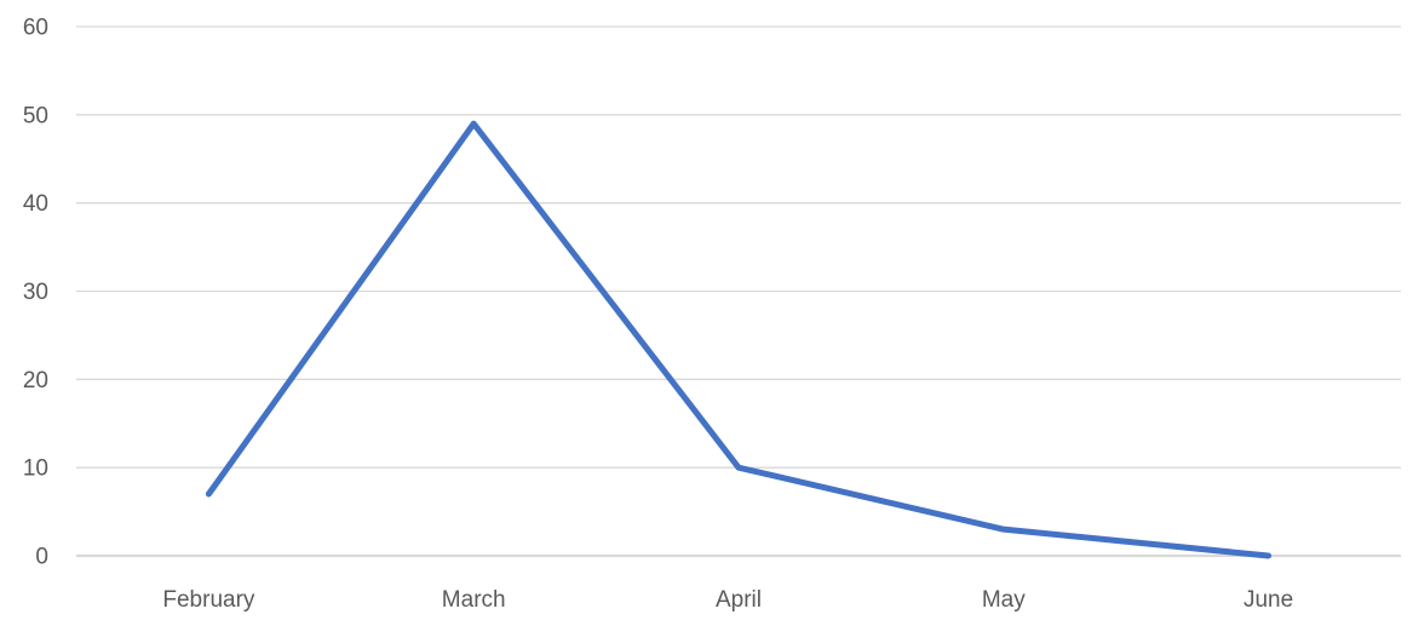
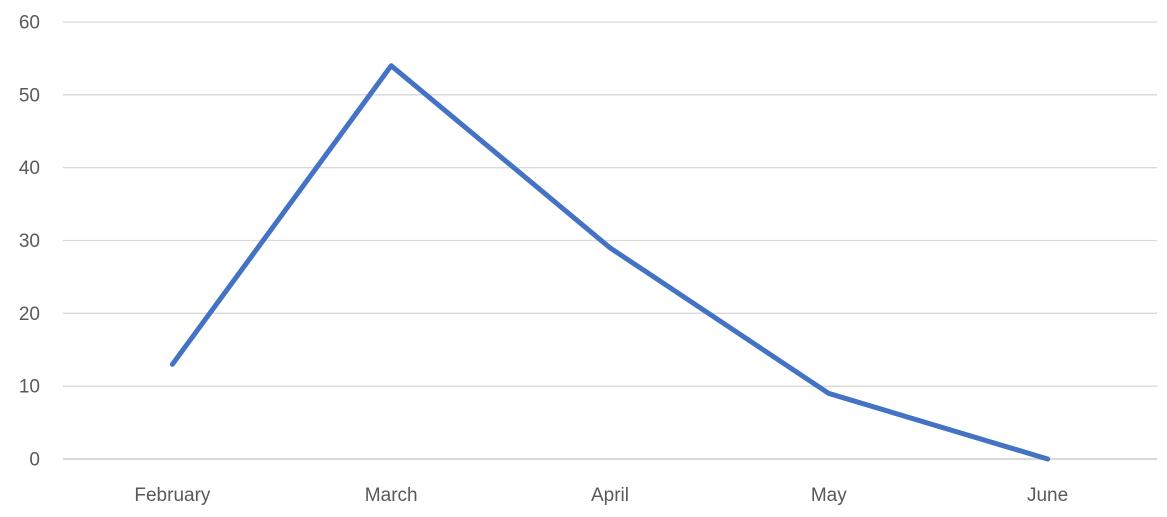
February: 7 -> 13
March: 49 -> 54
April: 10 -> 29
May: 3 -> 9
